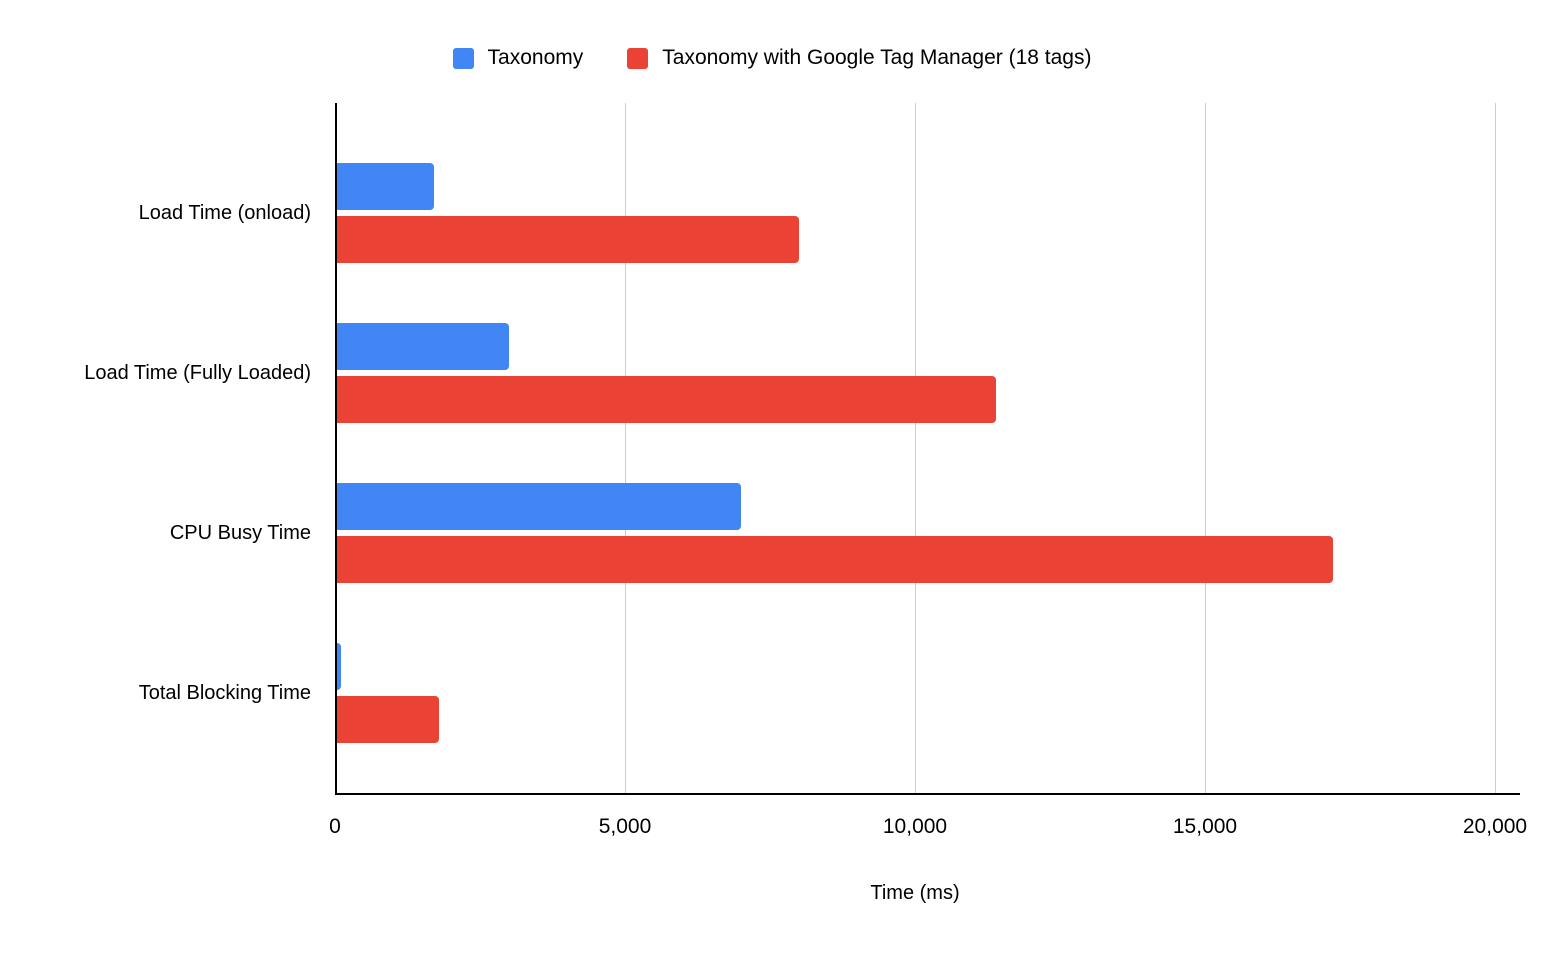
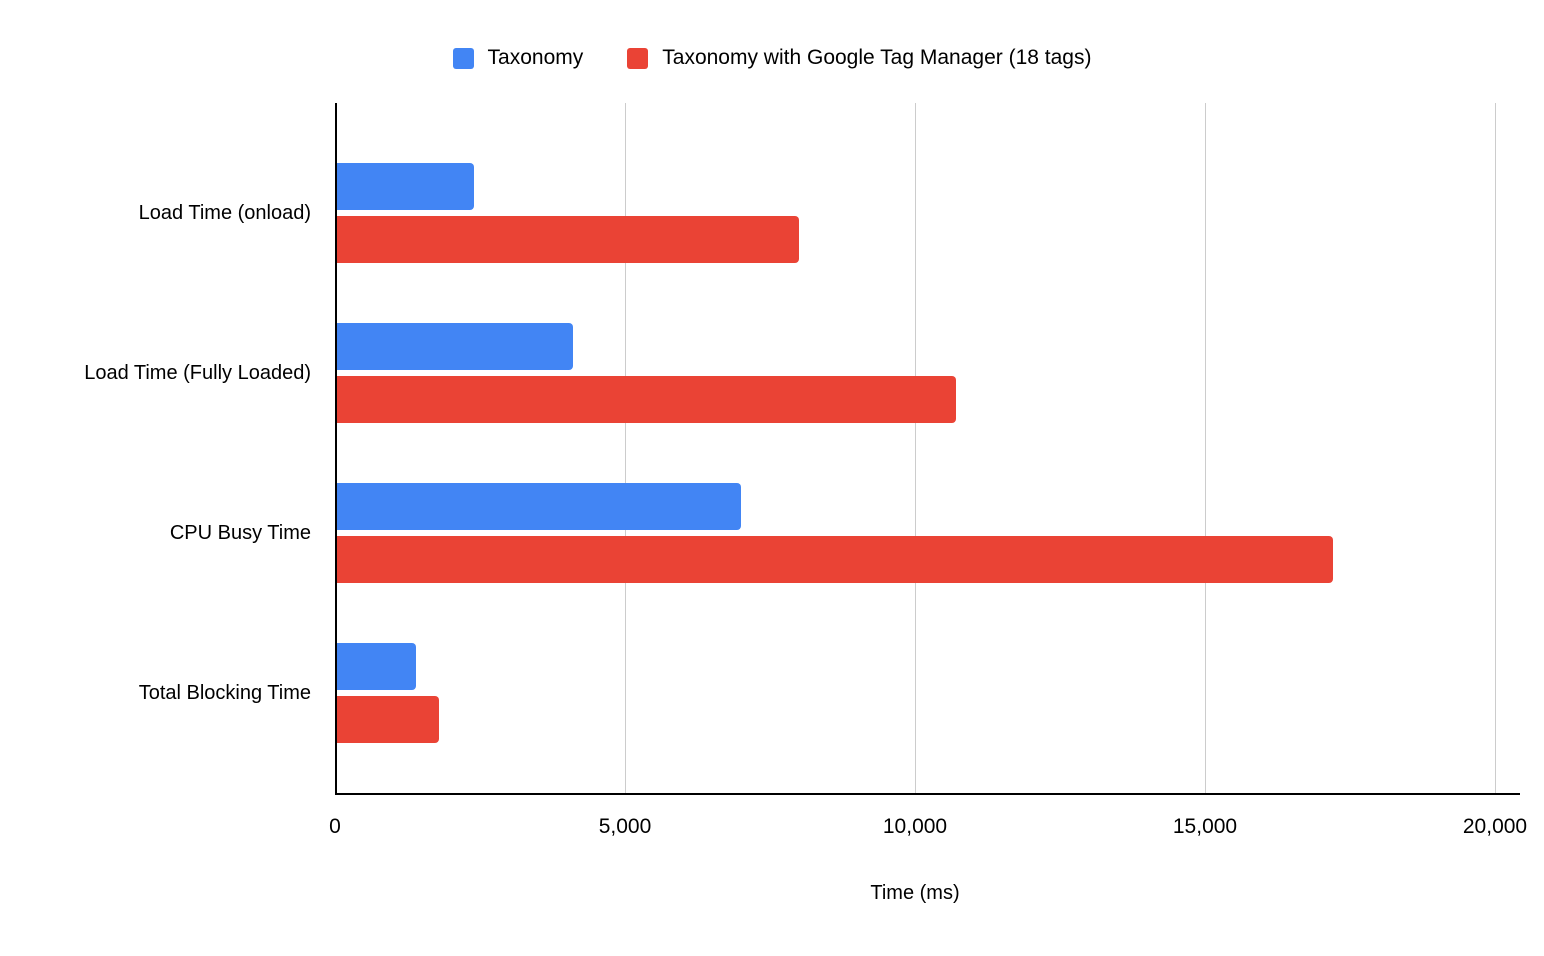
Taxonomy/Load Time (onload): 1700 -> 2400
Taxonomy/Load Time (Fully Loaded): 3000 -> 4100
Taxonomy with Google Tag Manager (18 tags)/Load Time (Fully Loaded): 11400 -> 10700
Taxonomy/Total Blocking Time: 100 -> 1400
